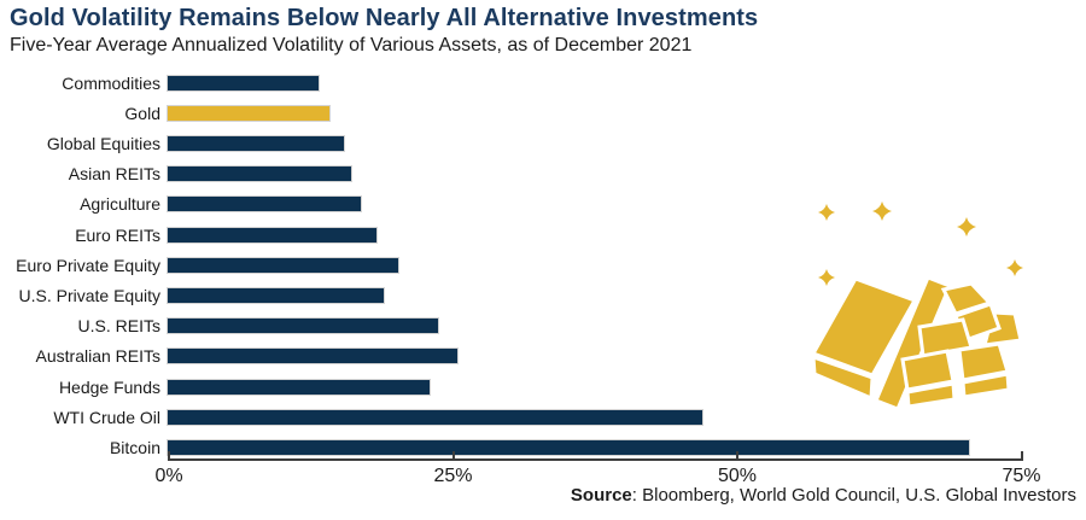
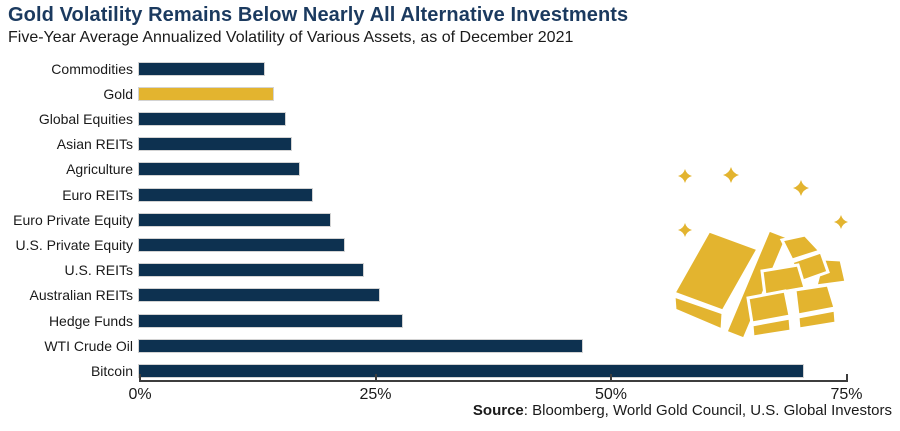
U.S. Private Equity: 19% -> 22%
Hedge Funds: 23% -> 28%
